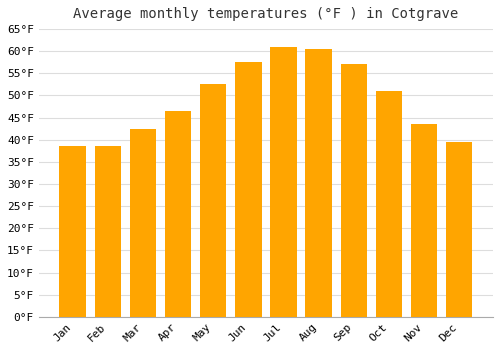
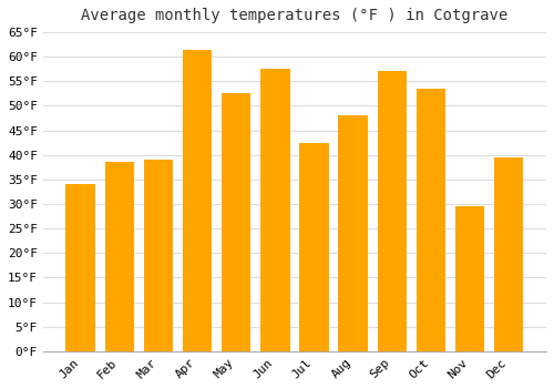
Jan: 38.5°F -> 34.0°F
Mar: 42.5°F -> 39.0°F
Apr: 46.5°F -> 61.5°F
Jul: 61.0°F -> 42.5°F
Aug: 60.5°F -> 48.0°F
Oct: 51.0°F -> 53.5°F
Nov: 43.5°F -> 29.5°F
